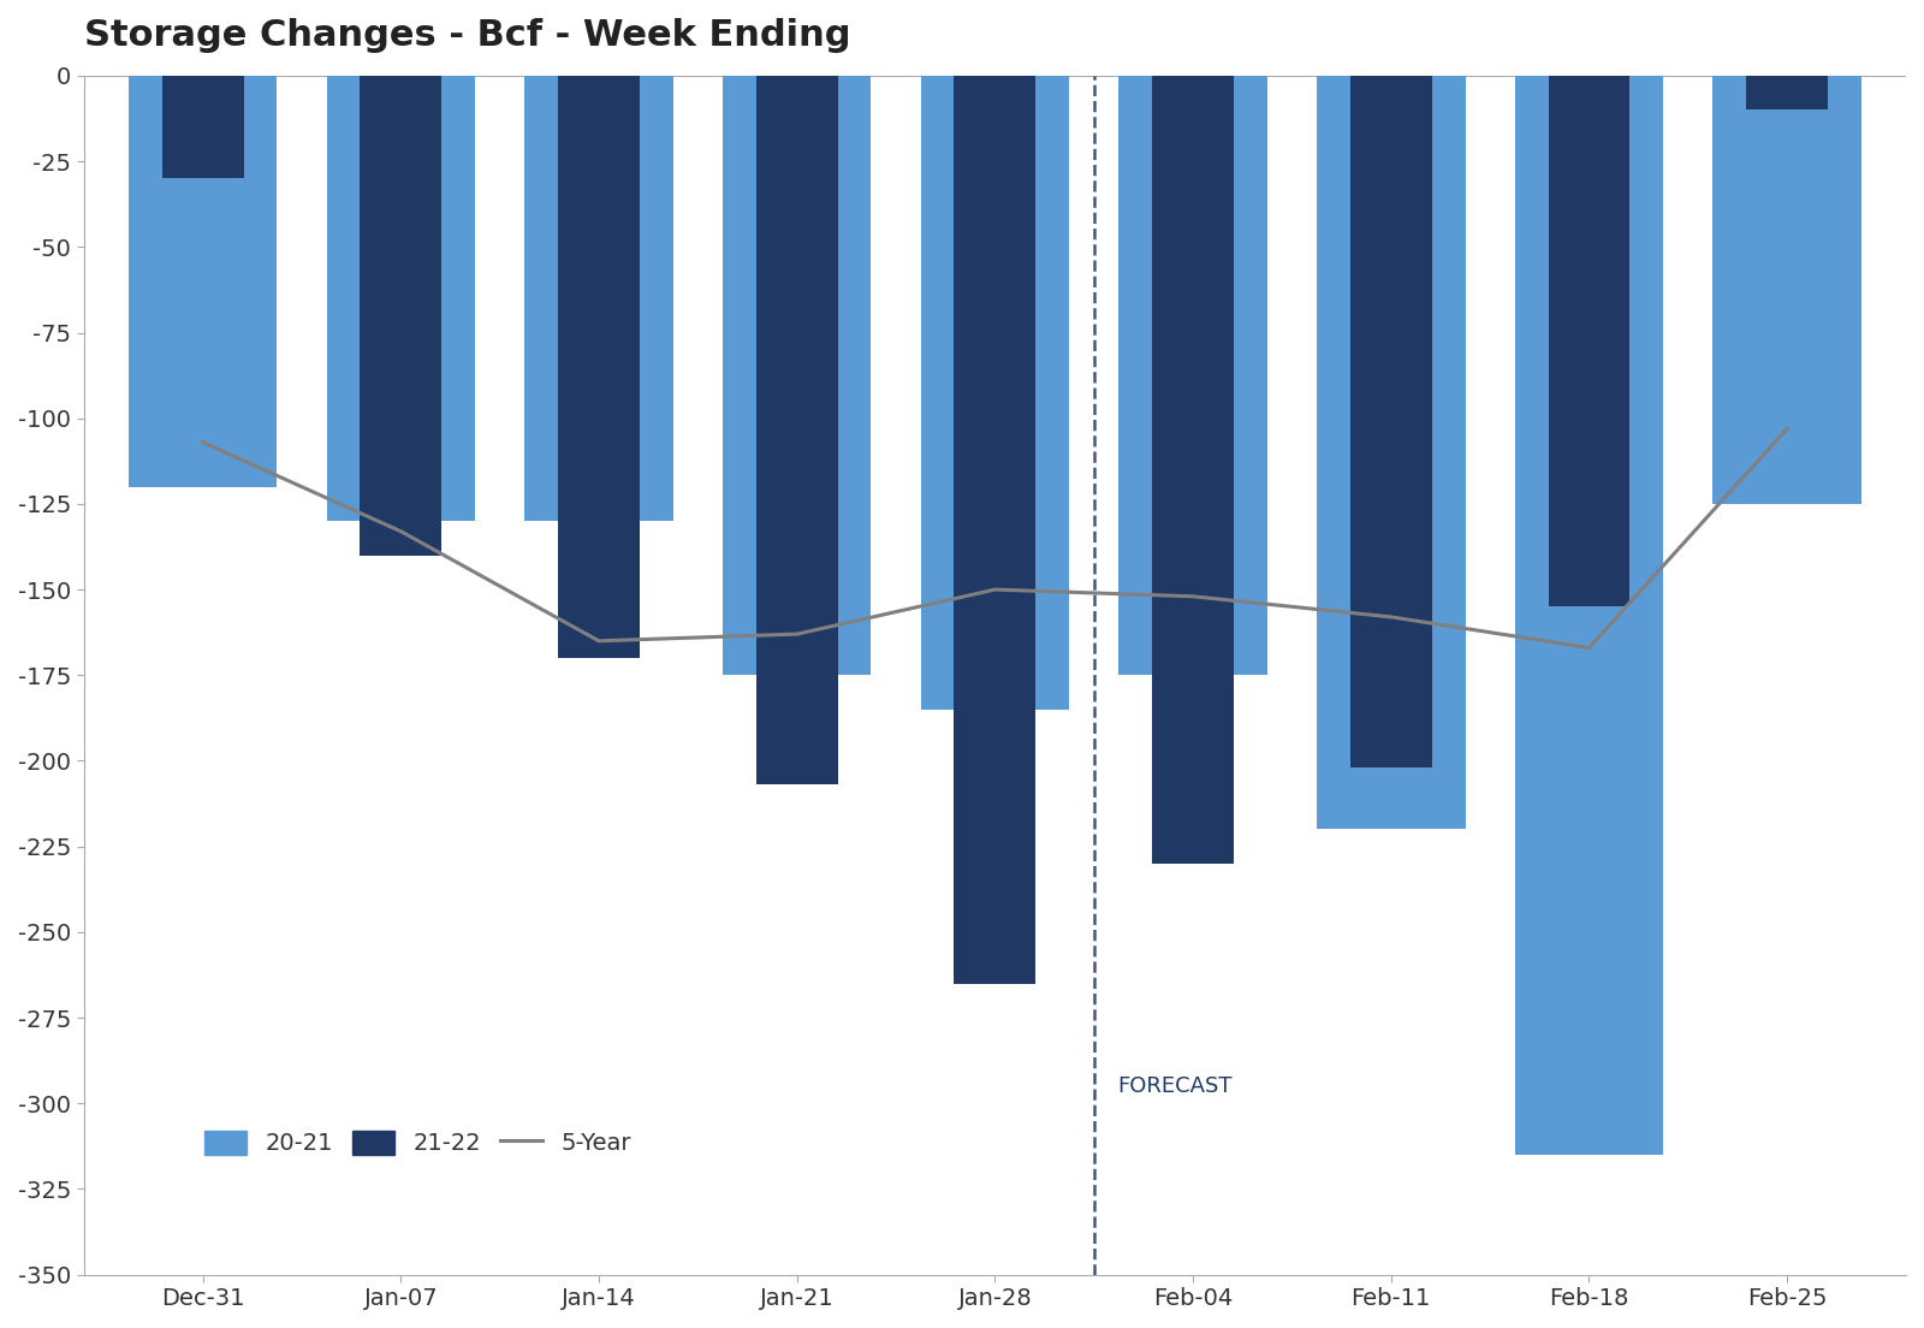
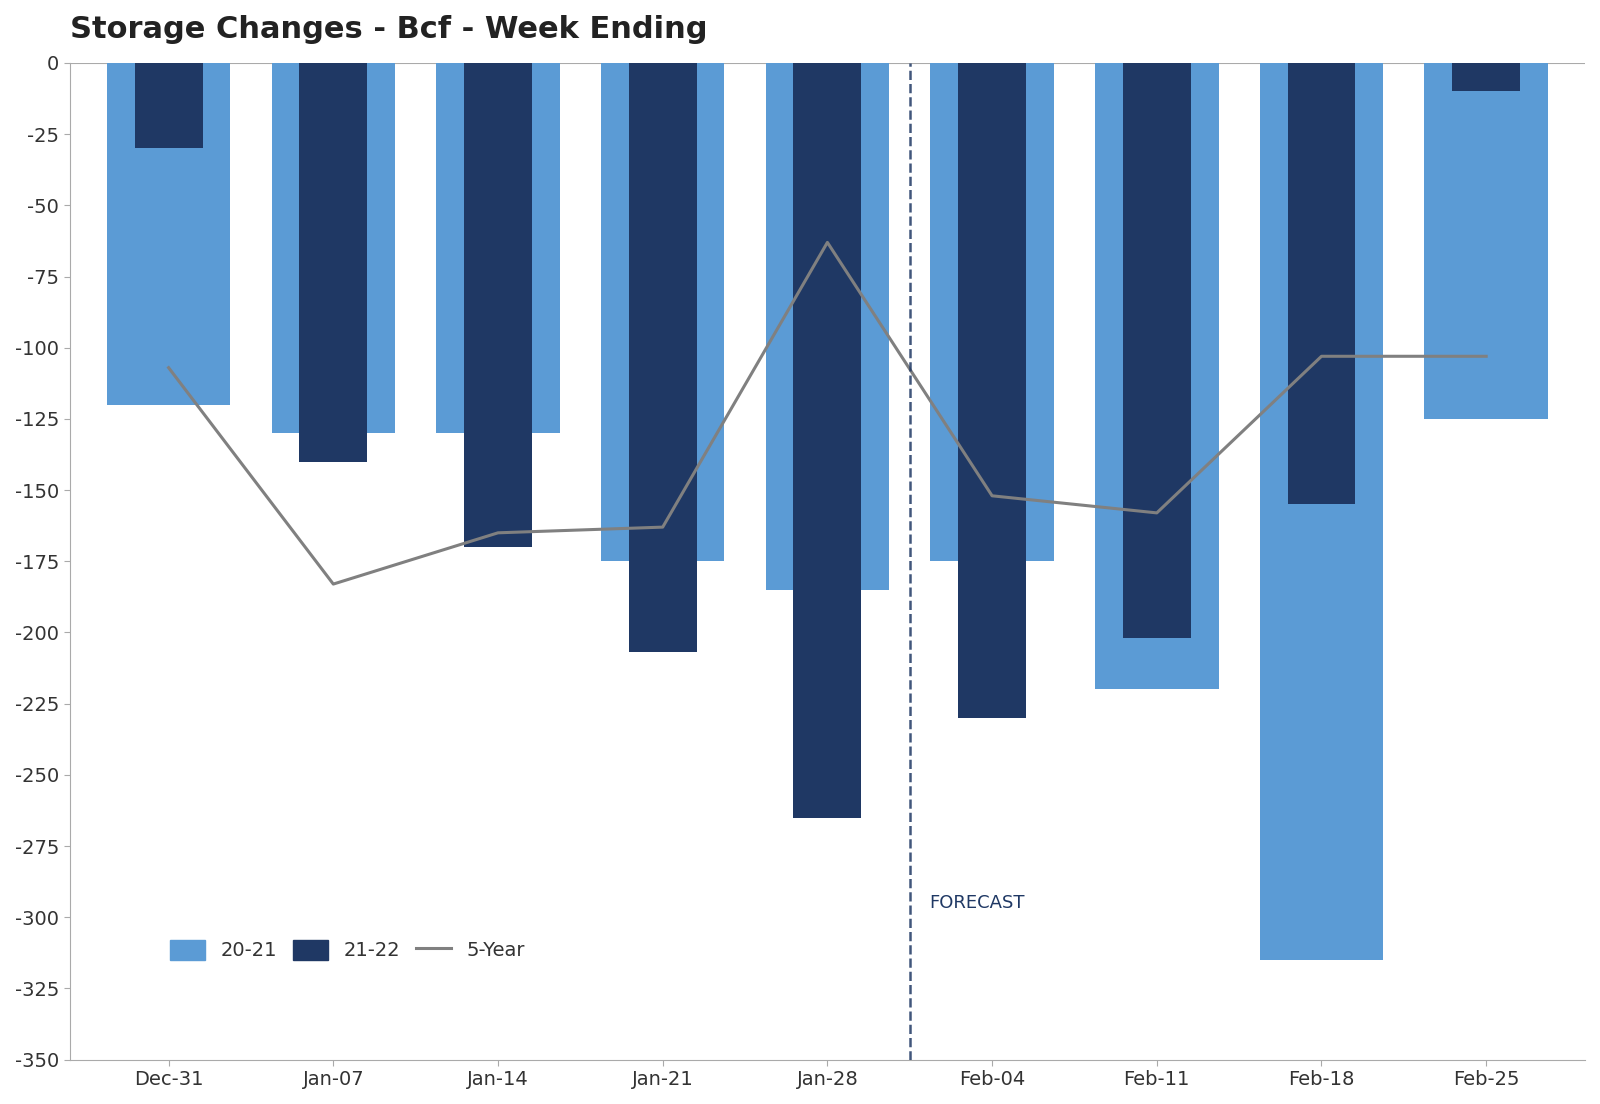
5-Year/Jan-07: -133 -> -183
5-Year/Jan-28: -150 -> -63
5-Year/Feb-18: -167 -> -103
